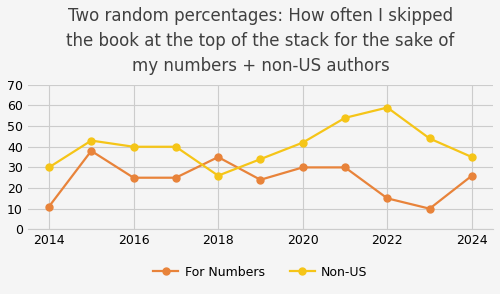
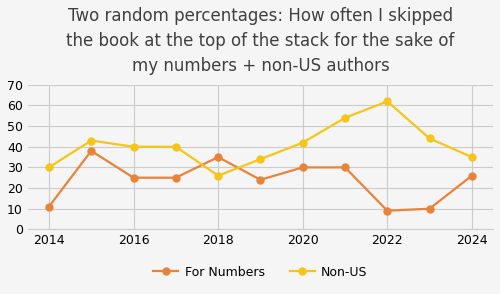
For Numbers/2022: 15 -> 9
Non-US/2022: 59 -> 62
